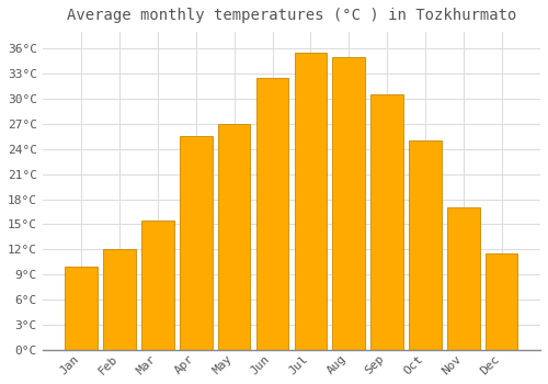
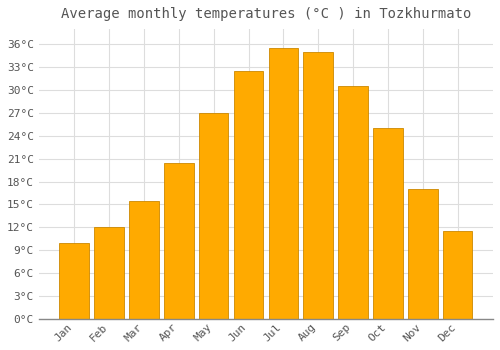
Apr: 25.6°C -> 20.5°C
